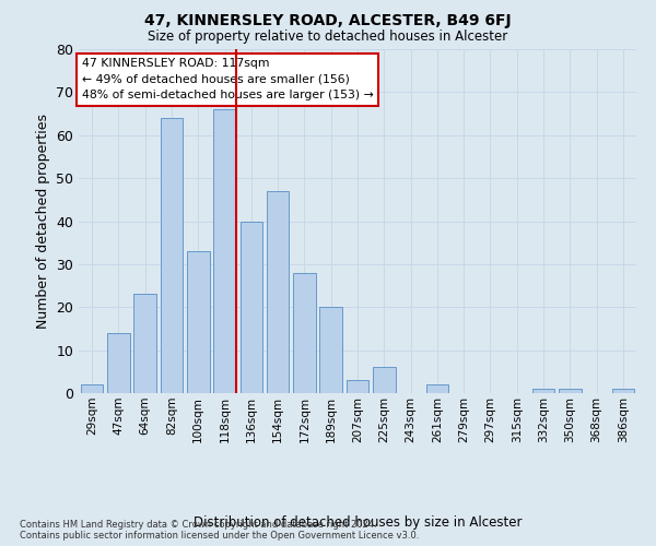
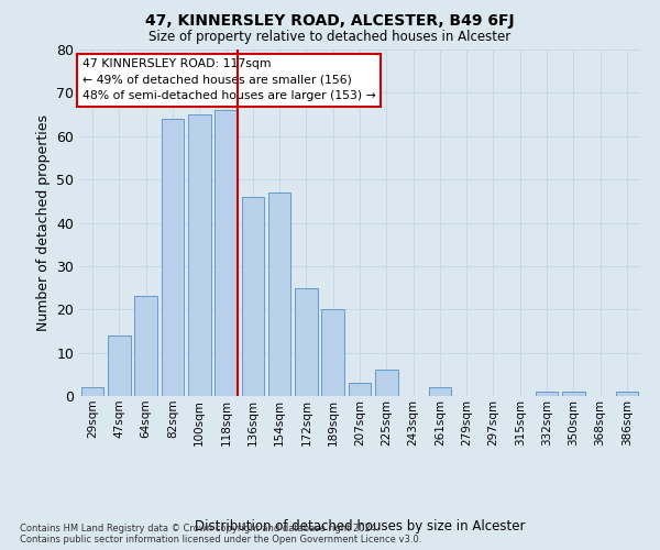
100sqm: 33 -> 65
136sqm: 40 -> 46
172sqm: 28 -> 25
